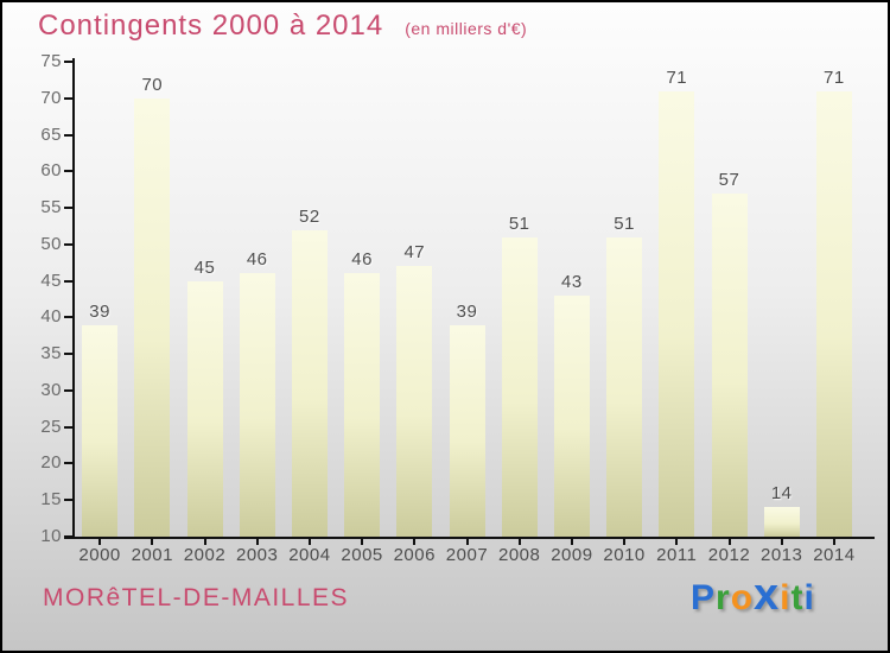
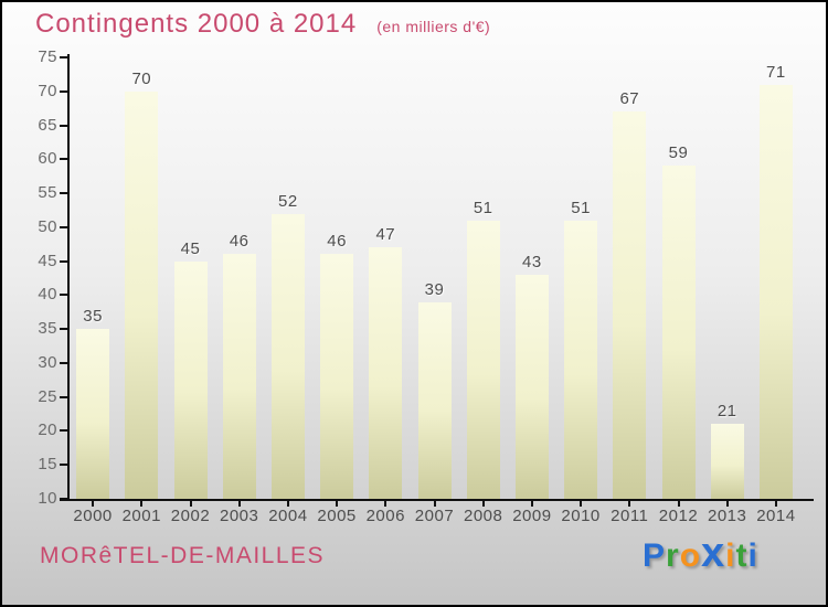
2000: 39 -> 35
2011: 71 -> 67
2012: 57 -> 59
2013: 14 -> 21
